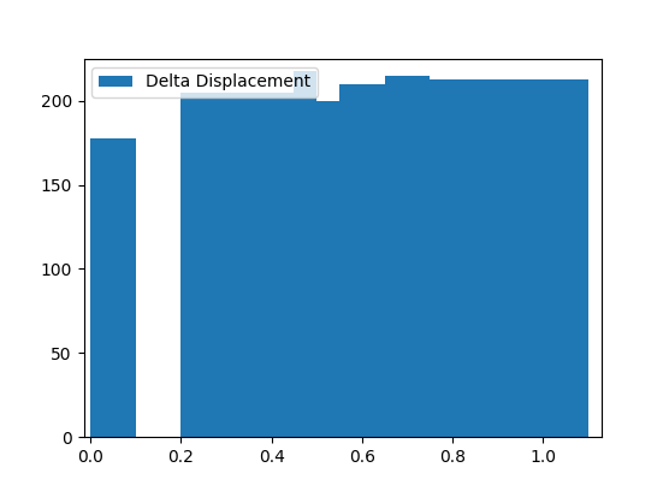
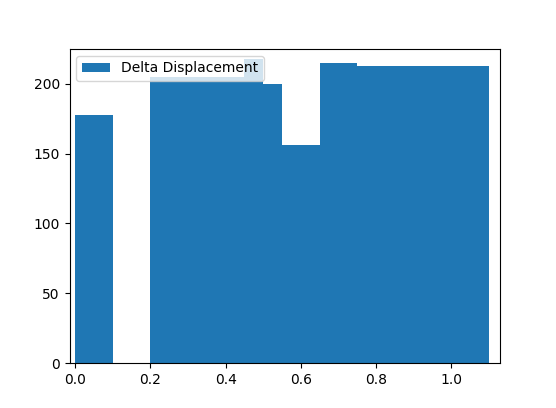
0.6: 210 -> 156
